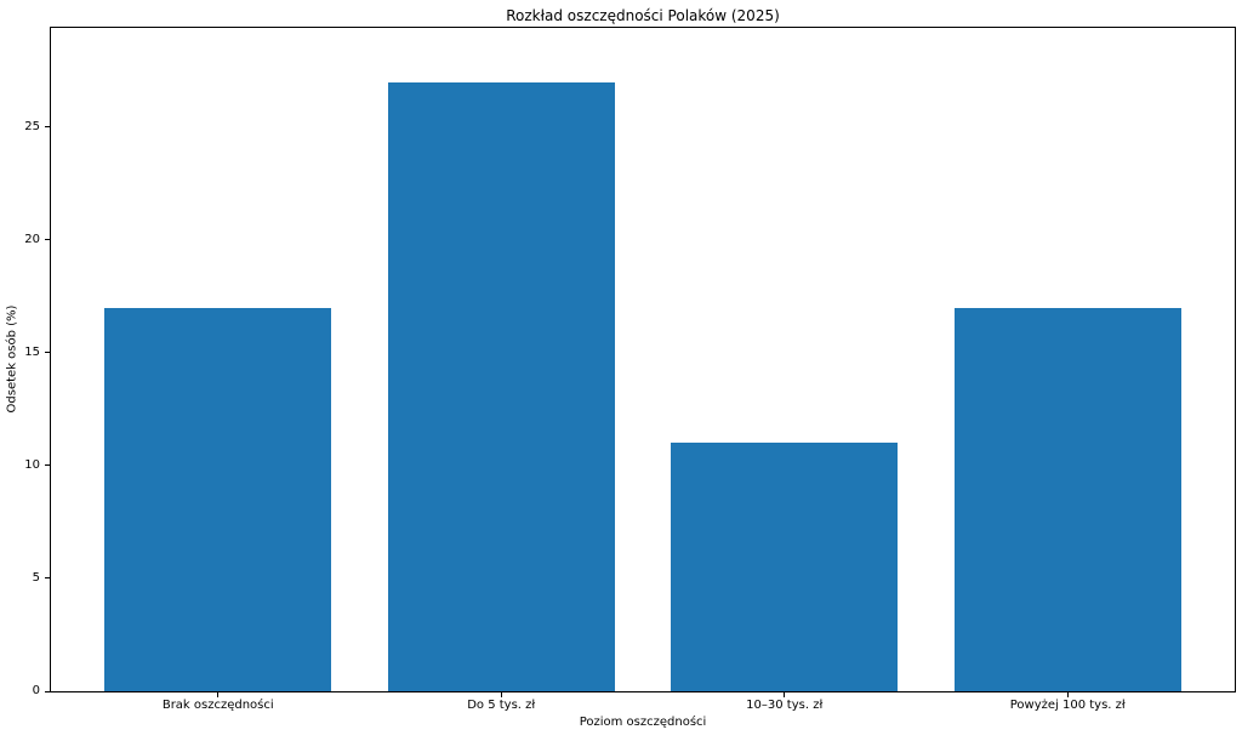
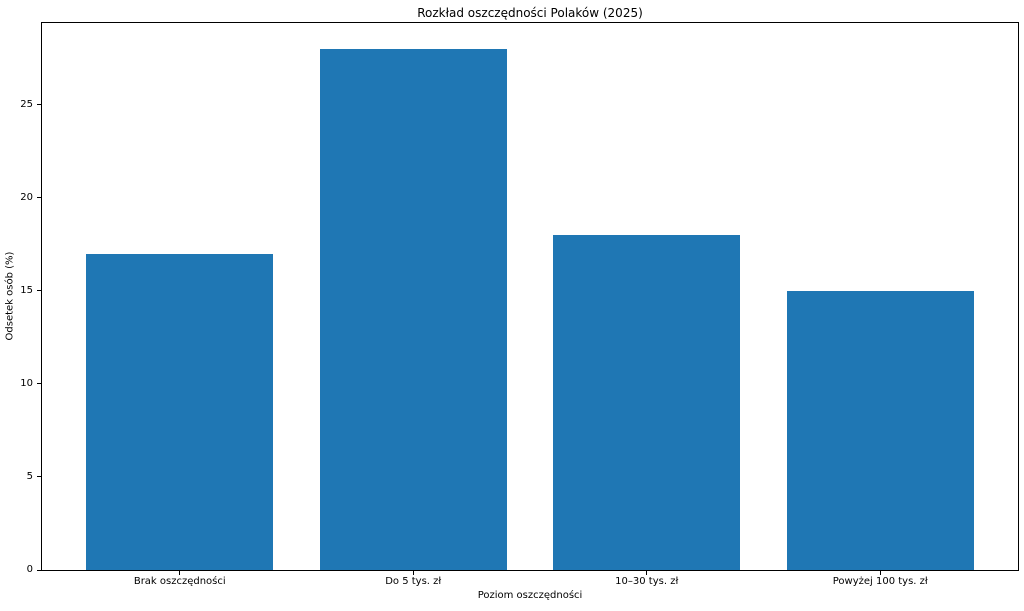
Do 5 tys. zł: 27 -> 28
10–30 tys. zł: 11 -> 18
Powyżej 100 tys. zł: 17 -> 15
